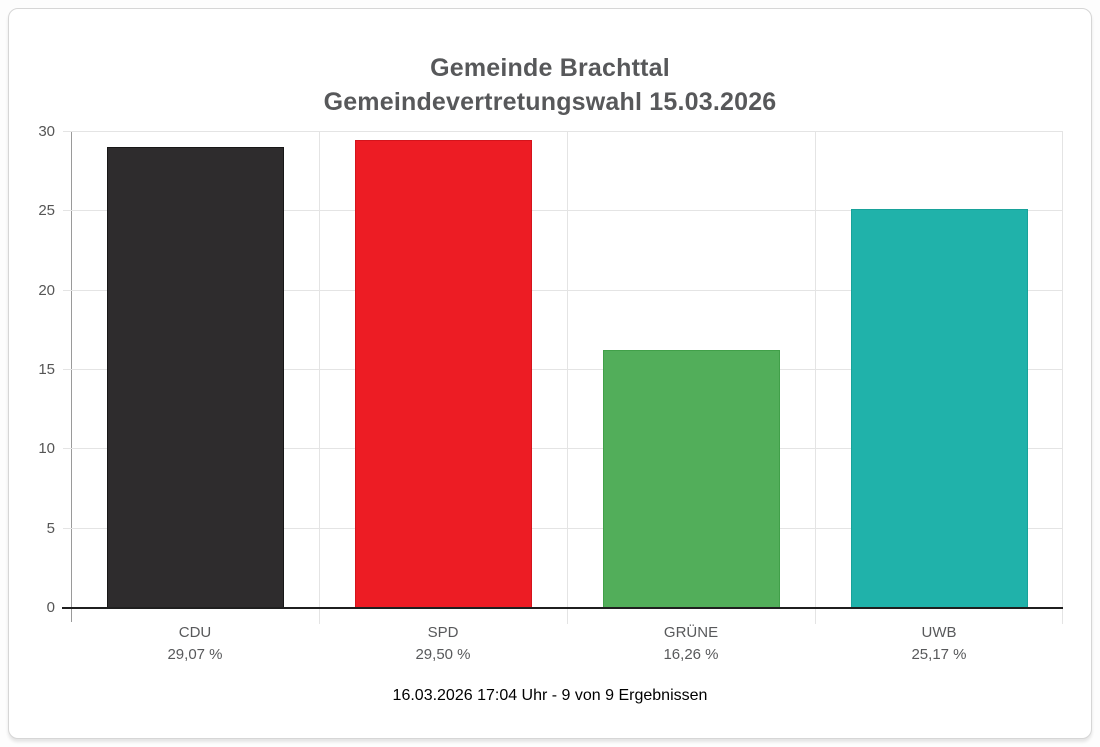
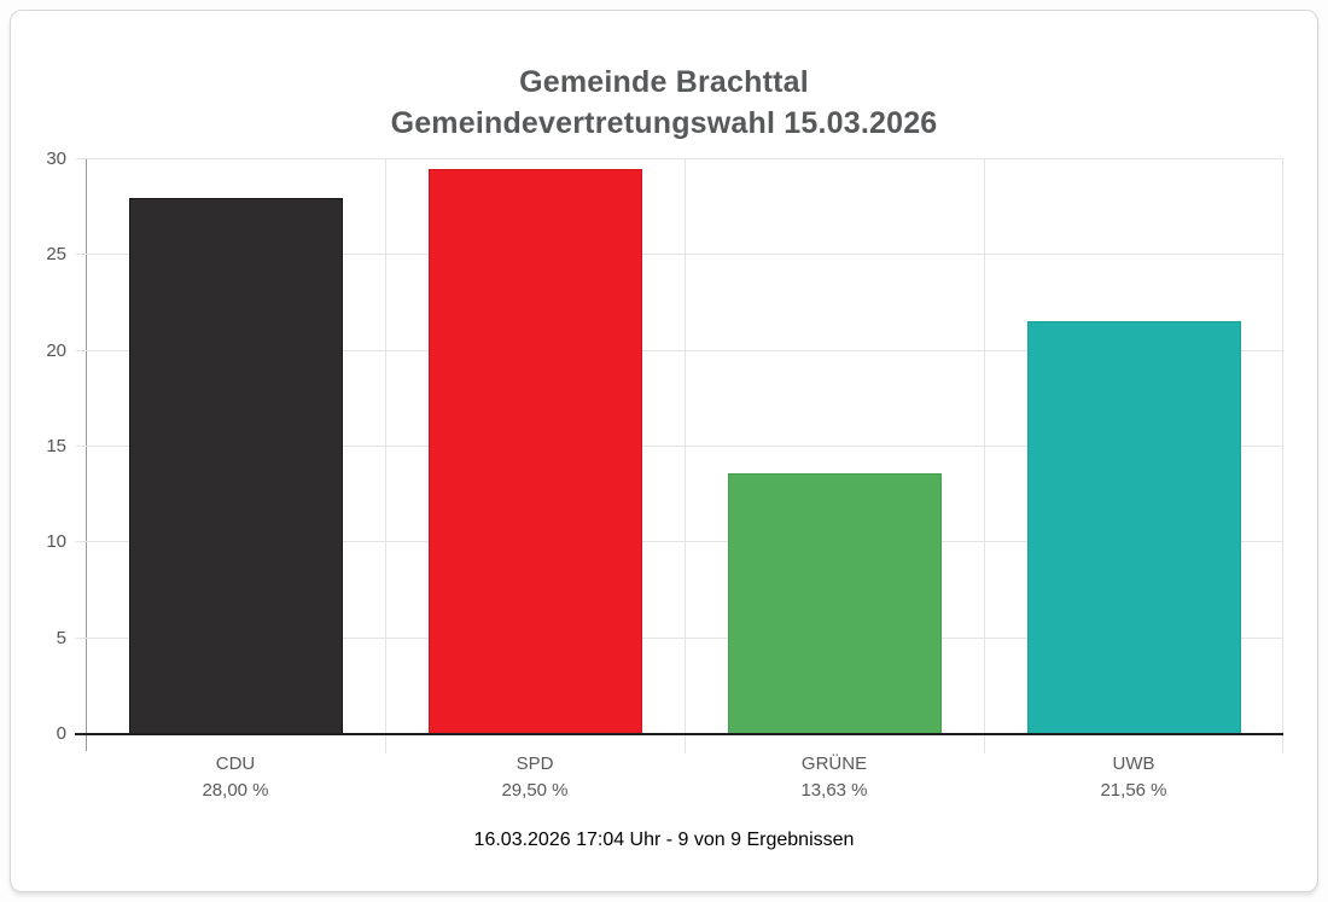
CDU: 29,07 -> 28,00
GRÜNE: 16,26 -> 13,63
UWB: 25,17 -> 21,56
